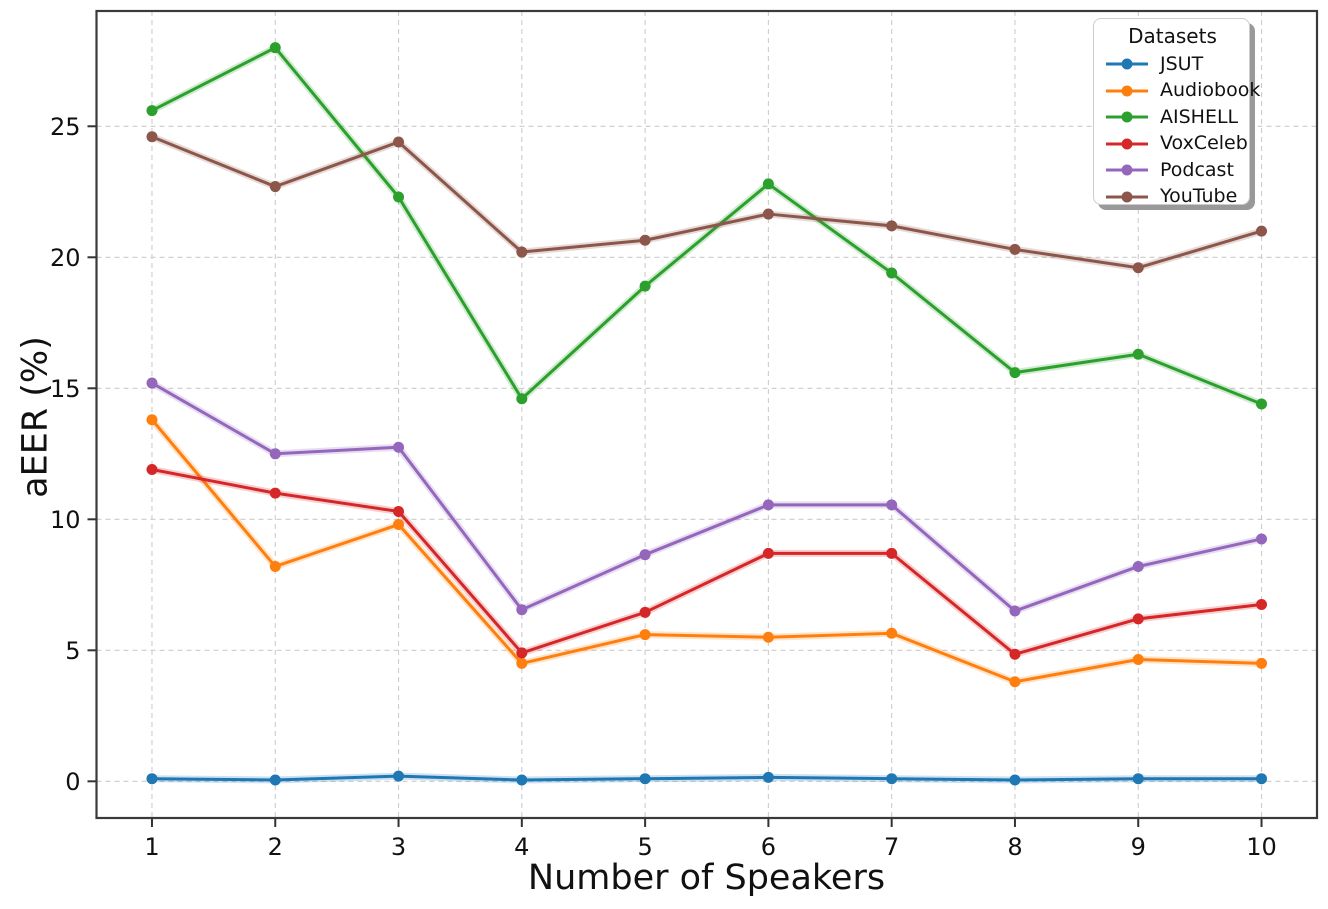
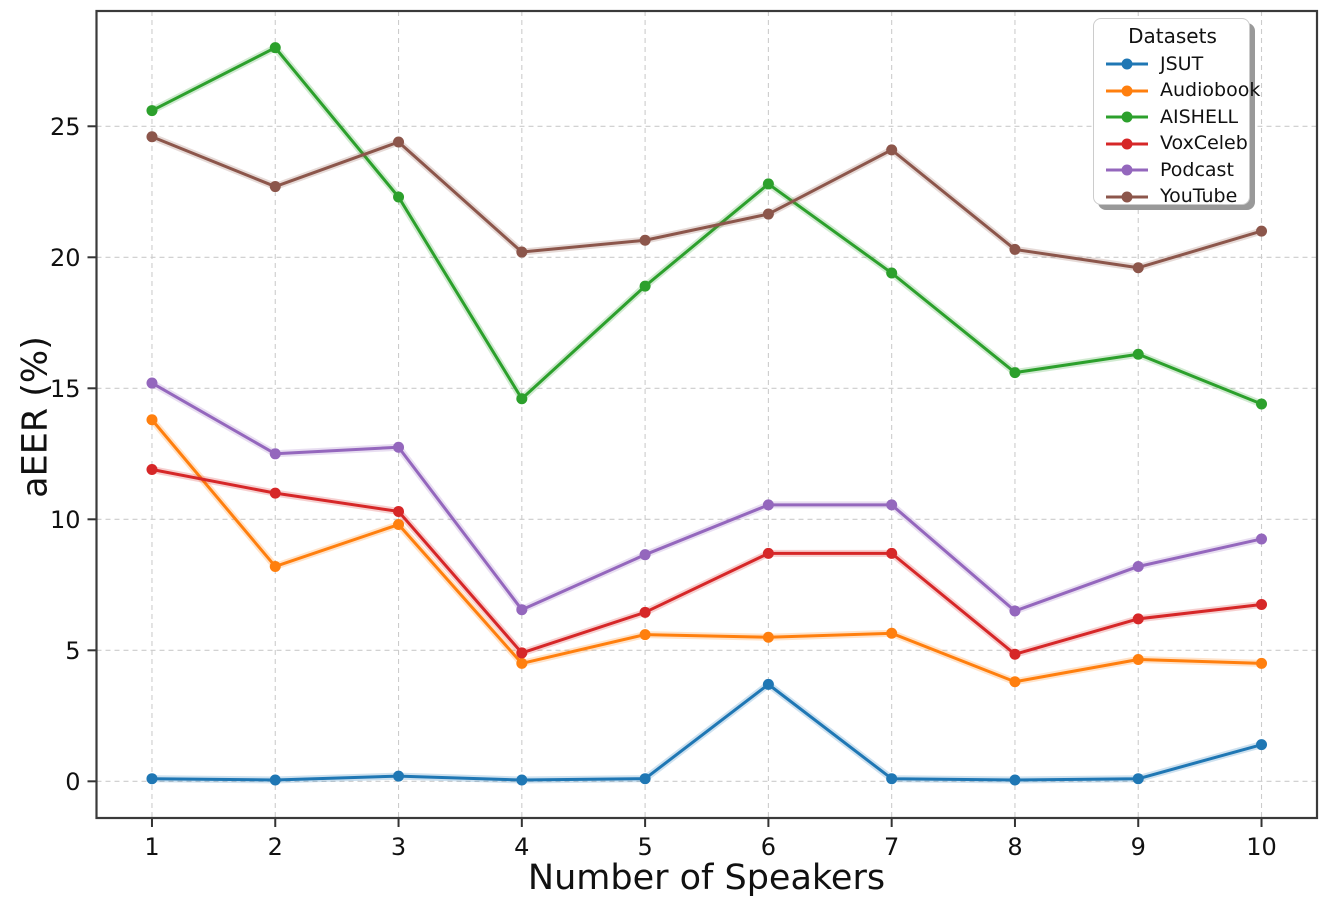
JSUT/6: 0.1 -> 3.7
YouTube/7: 21.2 -> 24.1
JSUT/10: 0.1 -> 1.4
